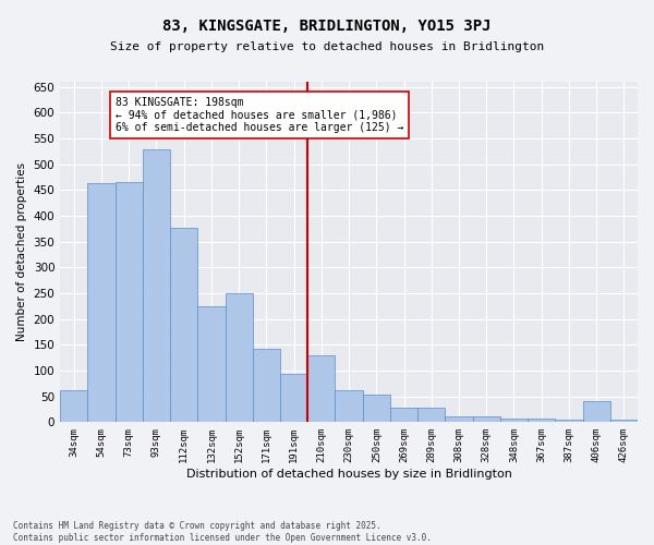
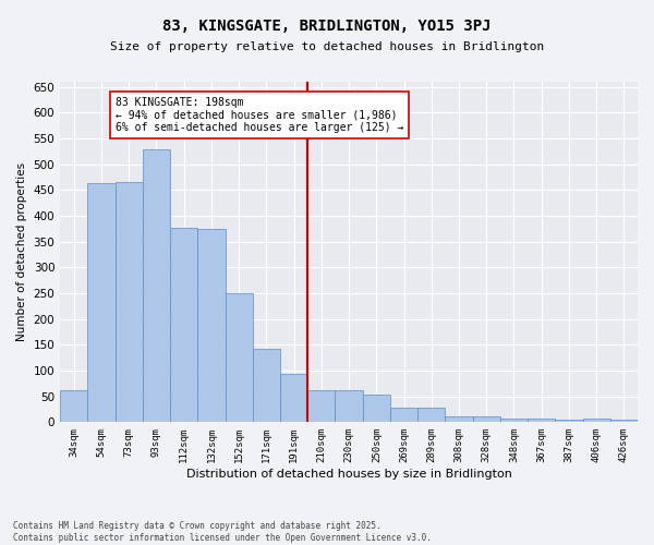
132sqm: 225 -> 375
210sqm: 130 -> 63
406sqm: 40 -> 7
